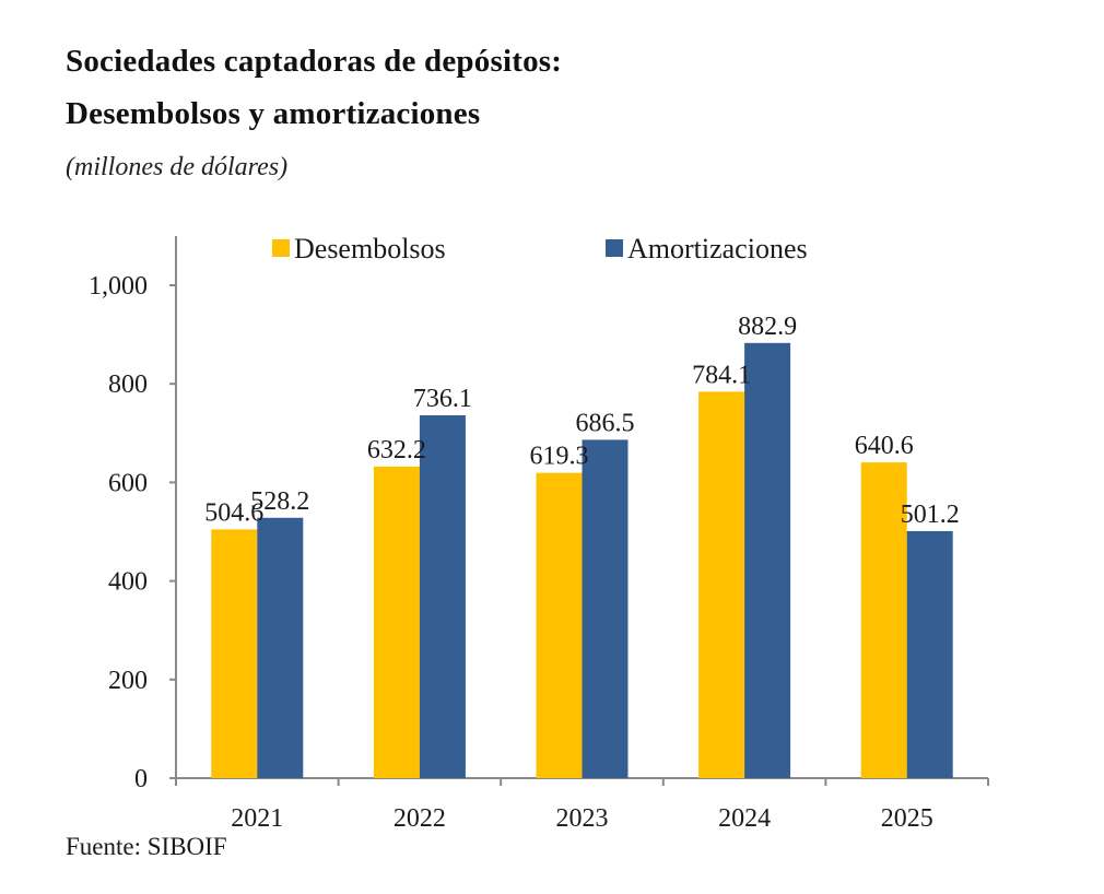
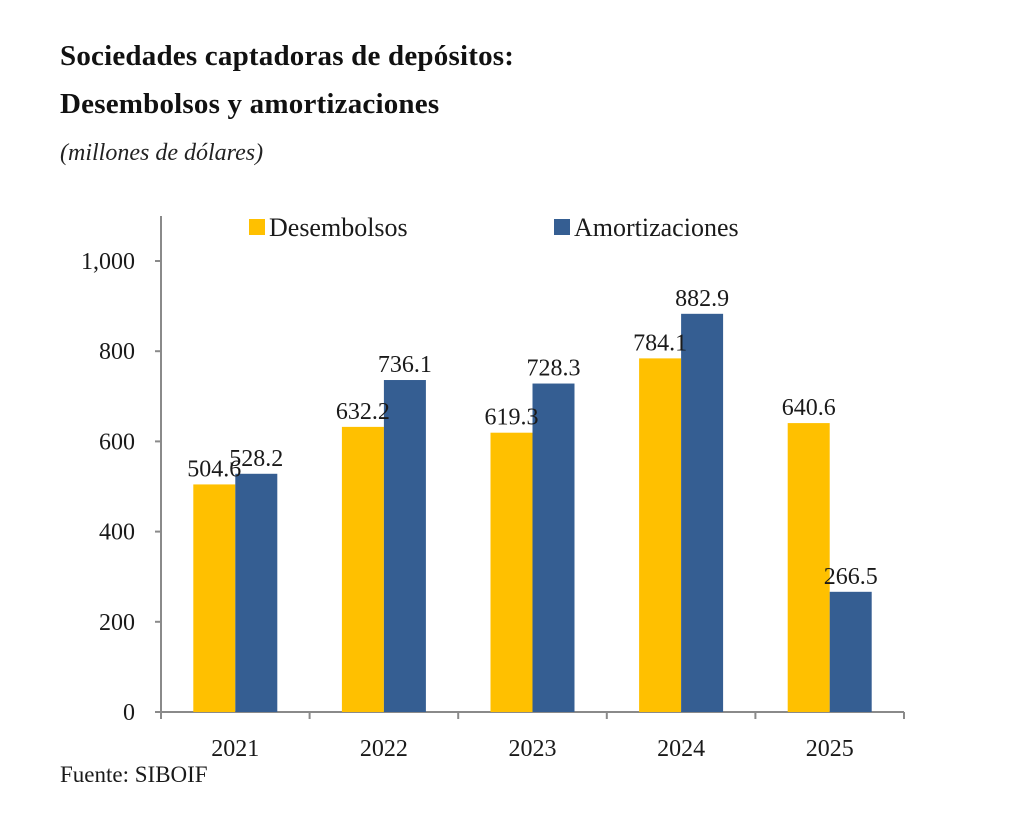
Amortizaciones/2023: 686.5 -> 728.3
Amortizaciones/2025: 501.2 -> 266.5
